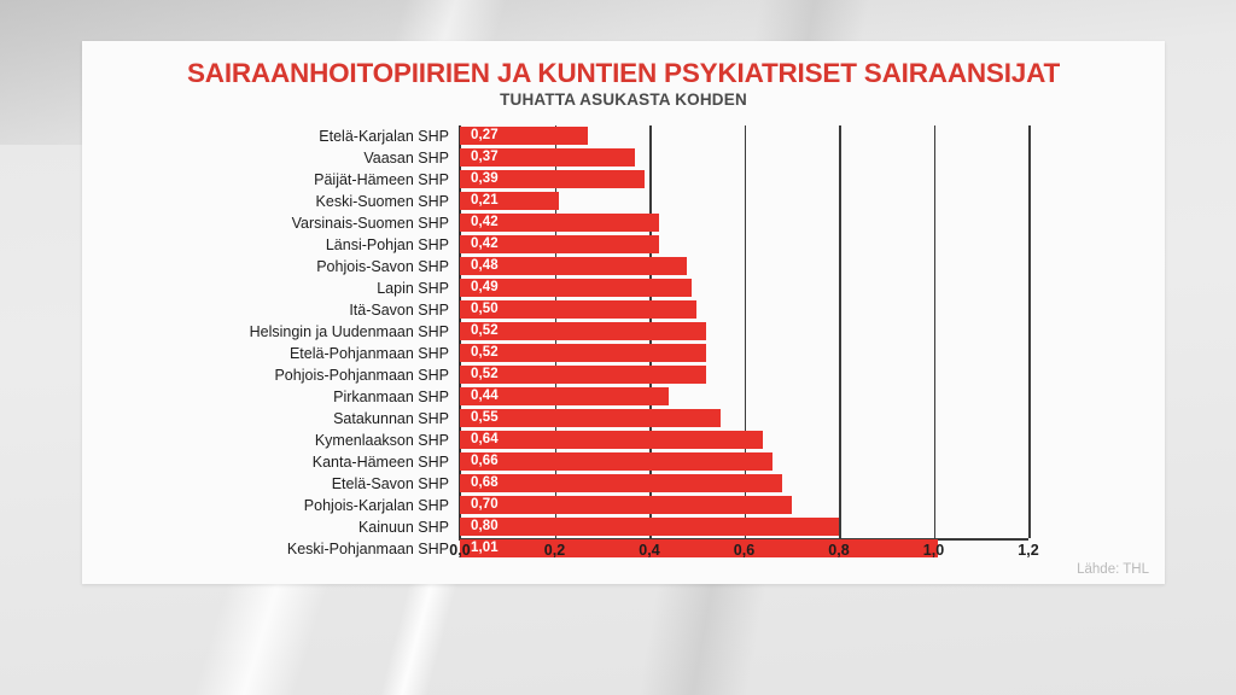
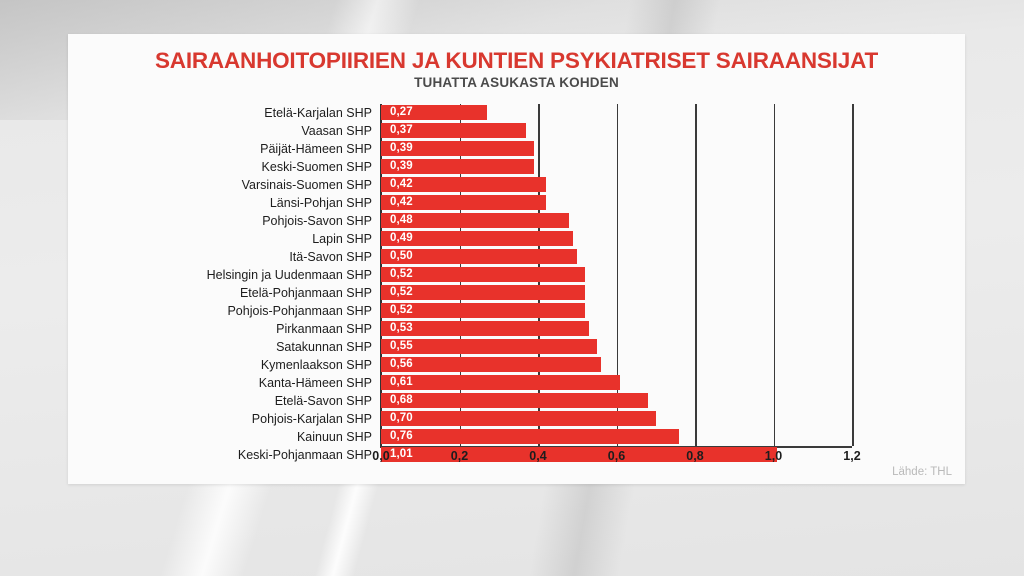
Keski-Suomen SHP: 0,21 -> 0,39
Pirkanmaan SHP: 0,44 -> 0,53
Kymenlaakson SHP: 0,64 -> 0,56
Kanta-Hämeen SHP: 0,66 -> 0,61
Kainuun SHP: 0,80 -> 0,76
